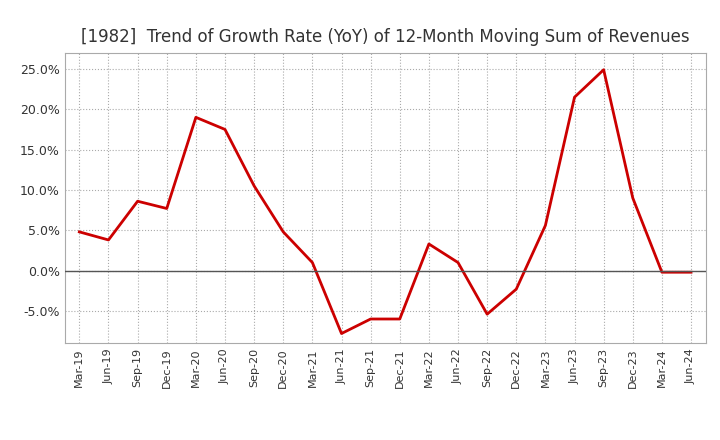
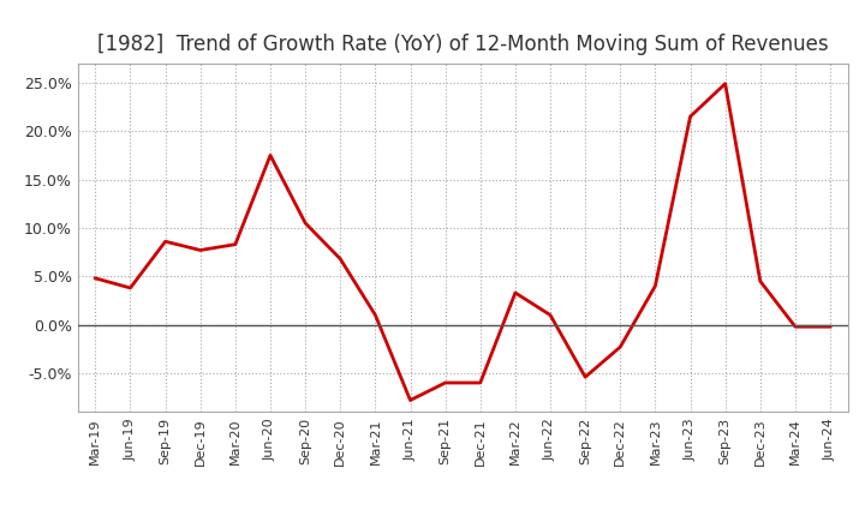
Mar-20: 19.0% -> 8.3%
Dec-20: 4.8% -> 6.8%
Mar-23: 5.6% -> 4.0%
Dec-23: 9.0% -> 4.5%
